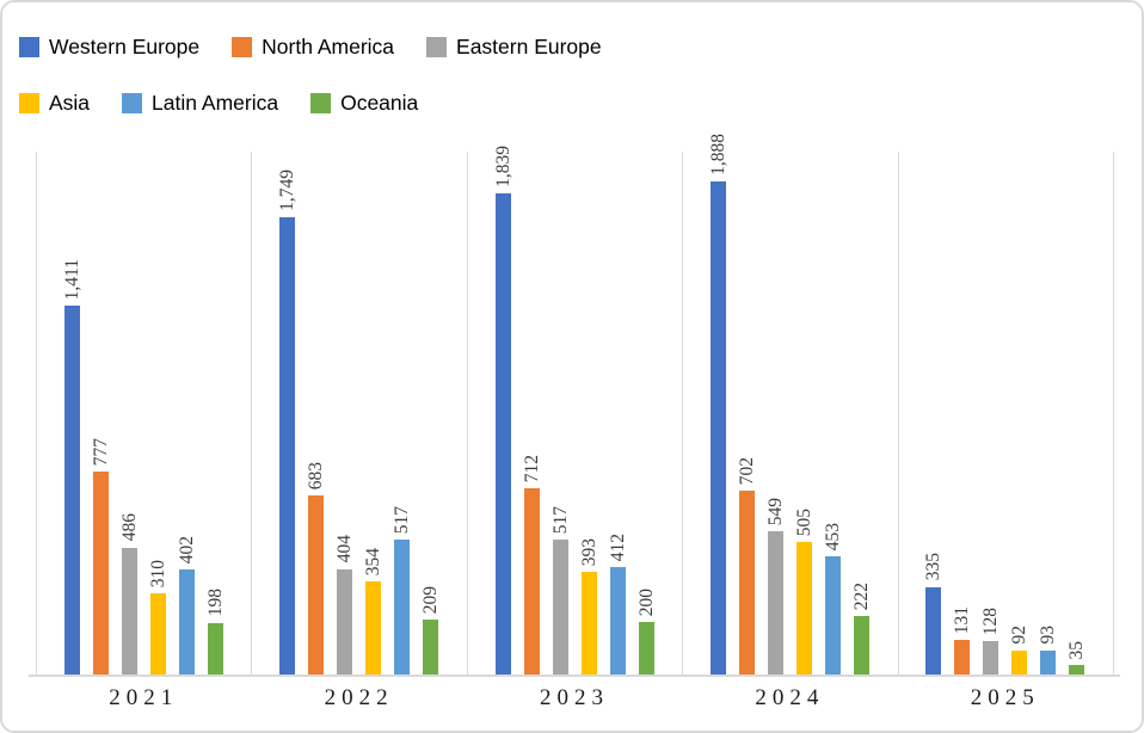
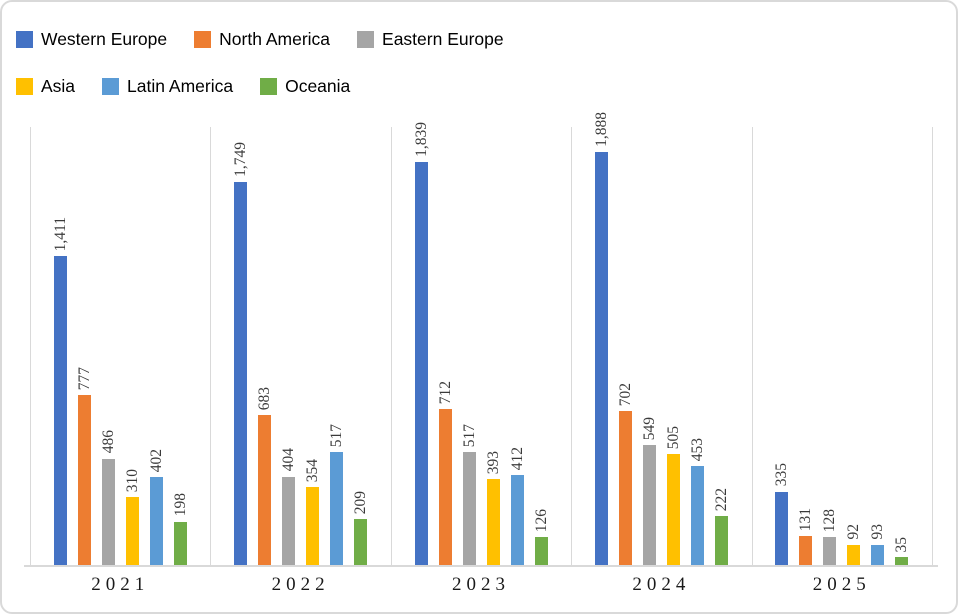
Oceania/2023: 200 -> 126
